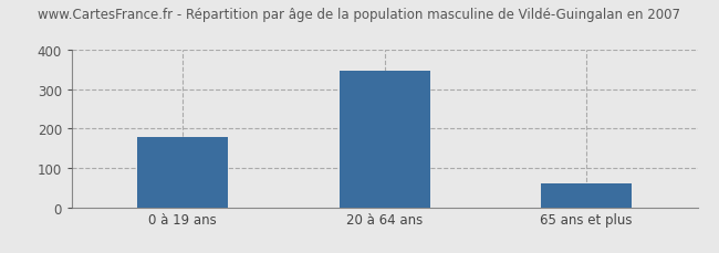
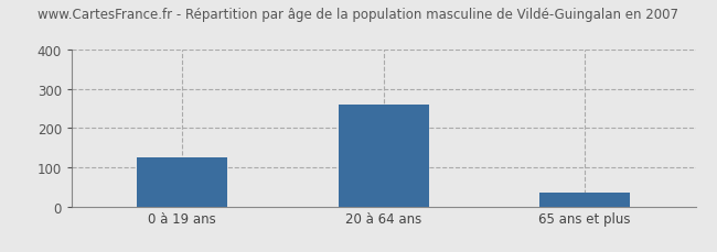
0 à 19 ans: 178 -> 125
20 à 64 ans: 348 -> 260
65 ans et plus: 60 -> 35
